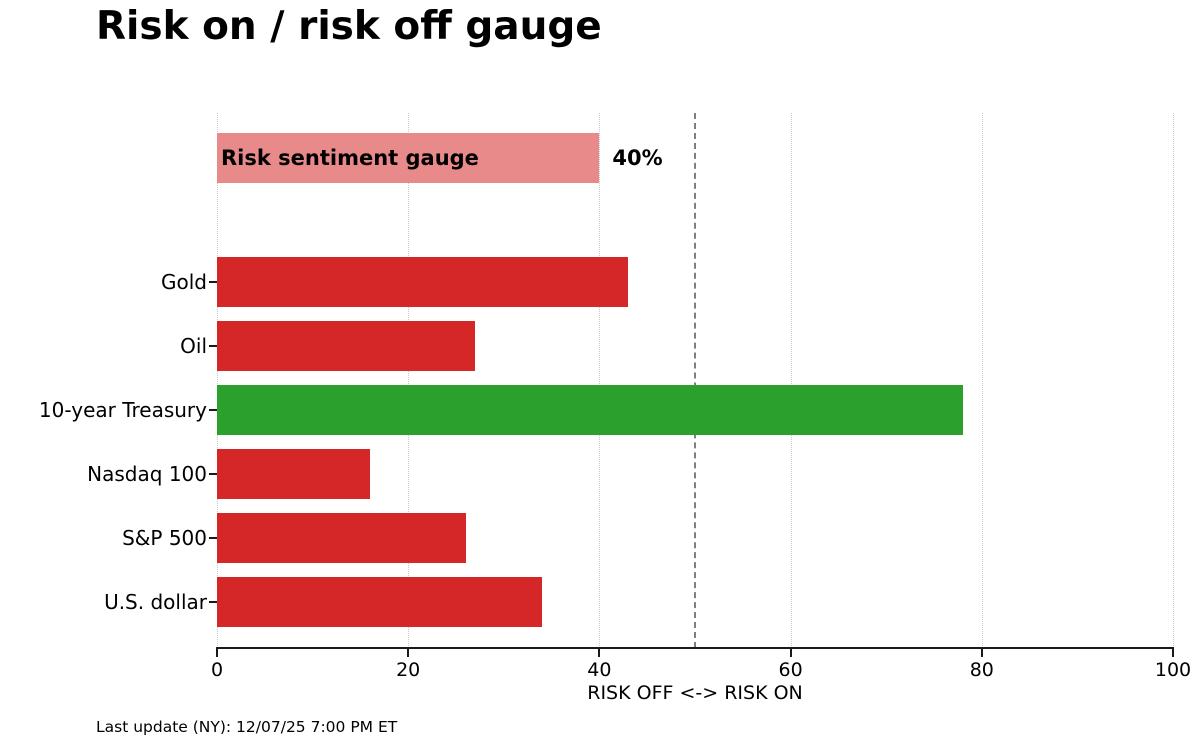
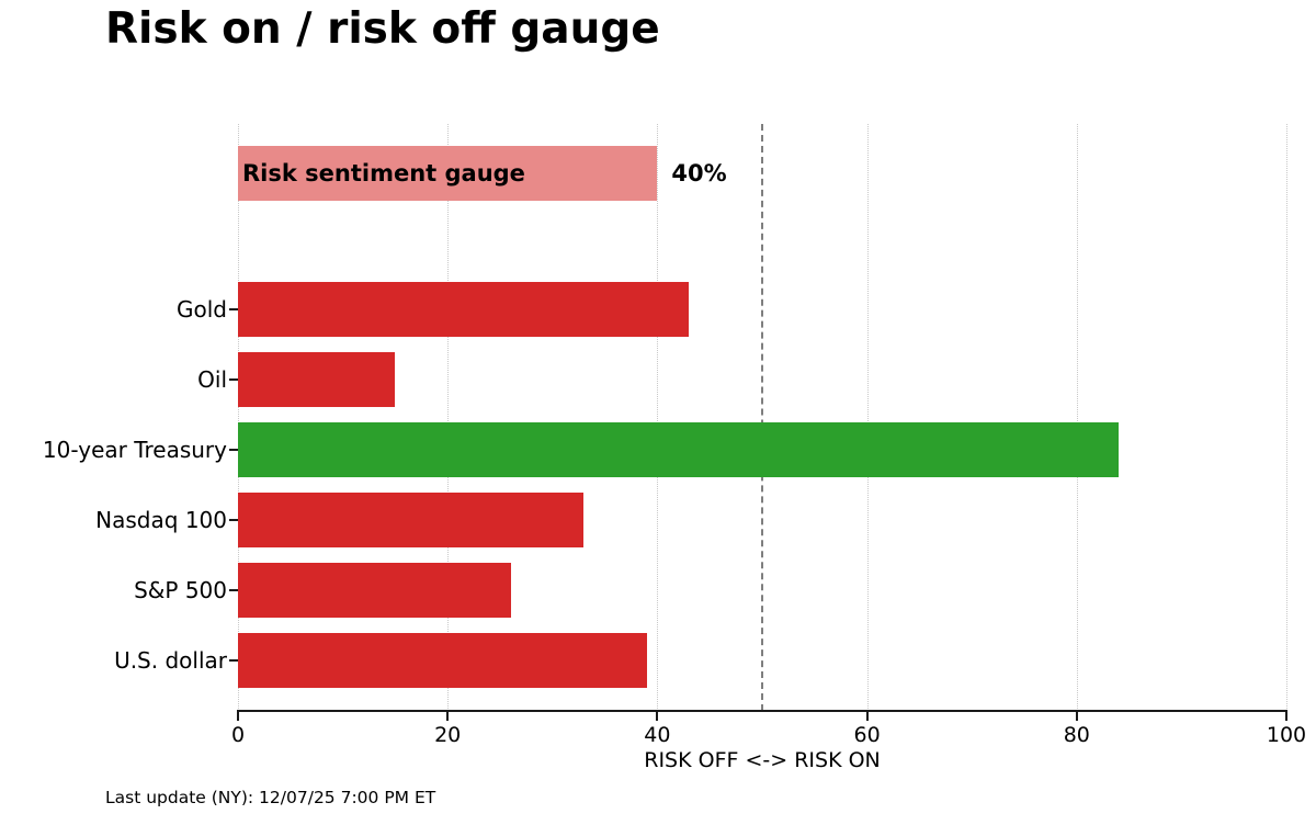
Oil: 27 -> 15
10-year Treasury: 78 -> 84
Nasdaq 100: 16 -> 33
U.S. dollar: 34 -> 39
